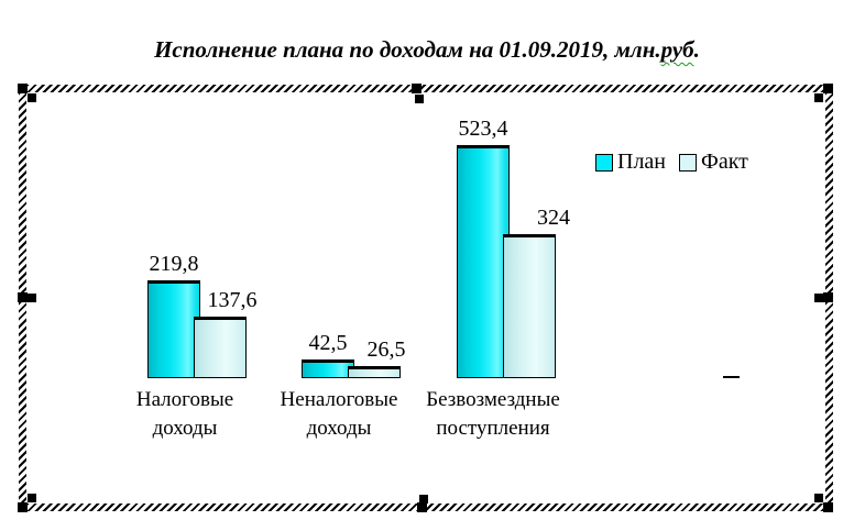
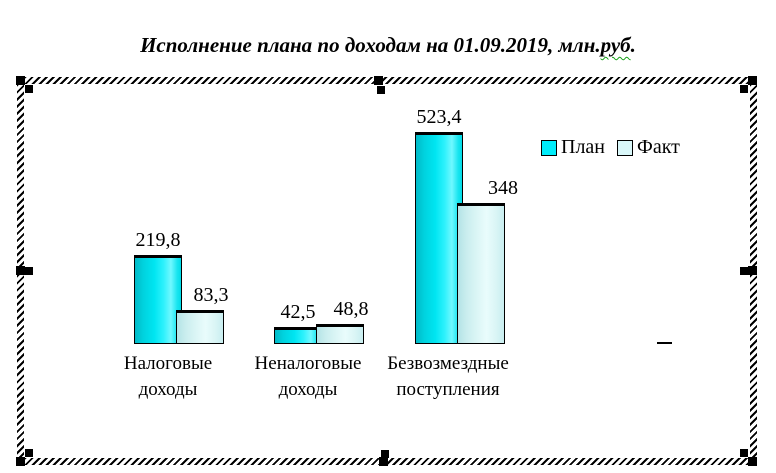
Факт/Налоговые доходы: 137,6 -> 83,3
Факт/Неналоговые доходы: 26,5 -> 48,8
Факт/Безвозмездные поступления: 324 -> 348
